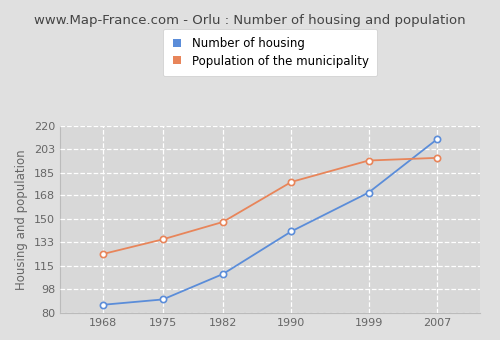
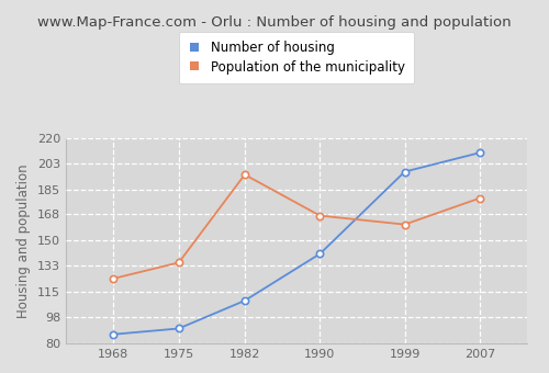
Population of the municipality/1982: 148 -> 195
Population of the municipality/1990: 178 -> 167
Number of housing/1999: 170 -> 197
Population of the municipality/1999: 194 -> 161
Population of the municipality/2007: 196 -> 179
